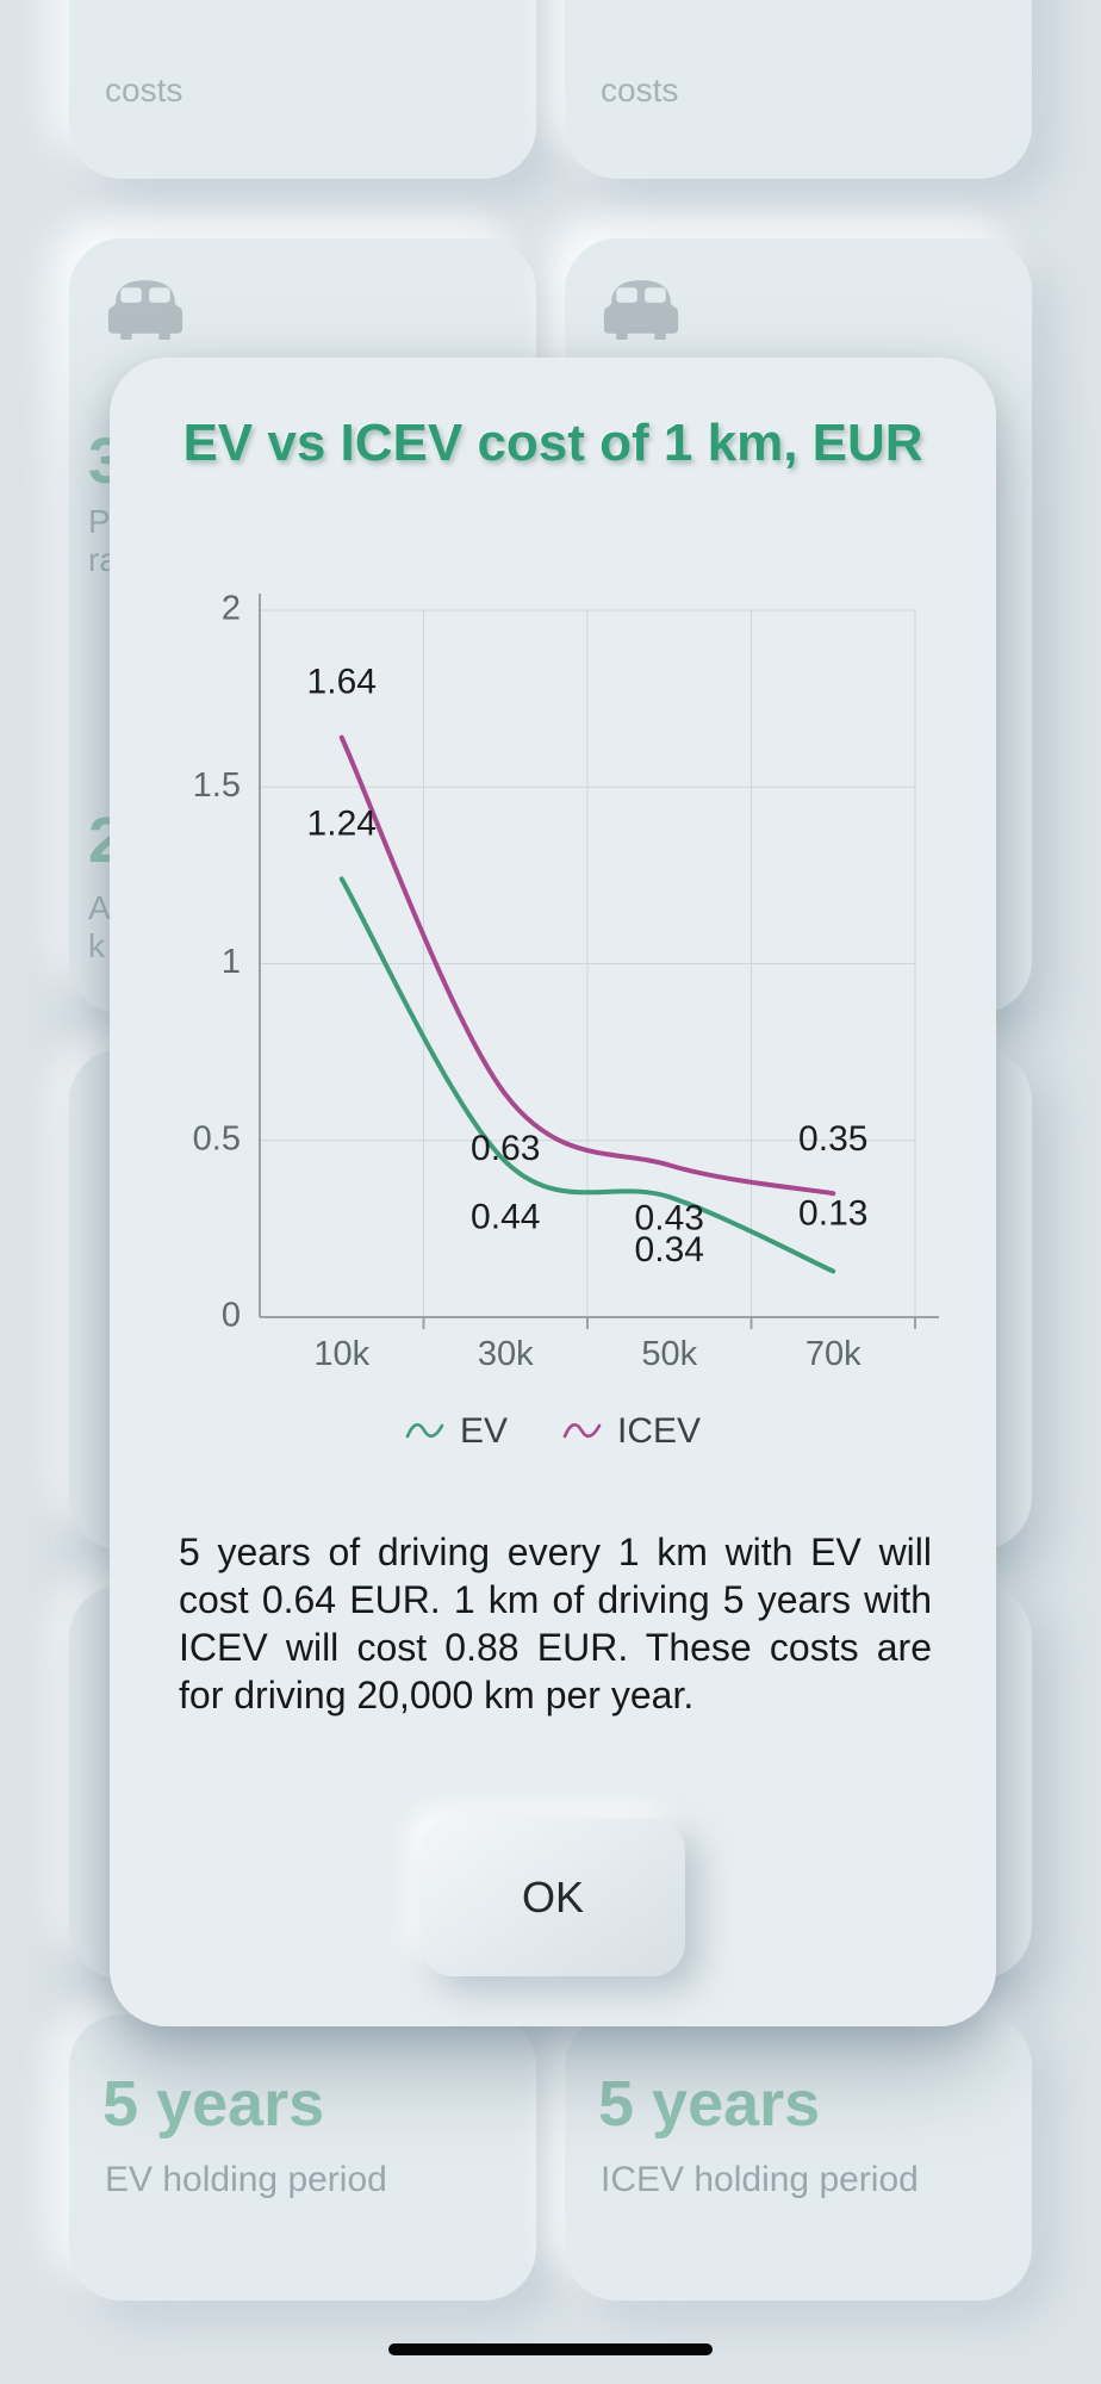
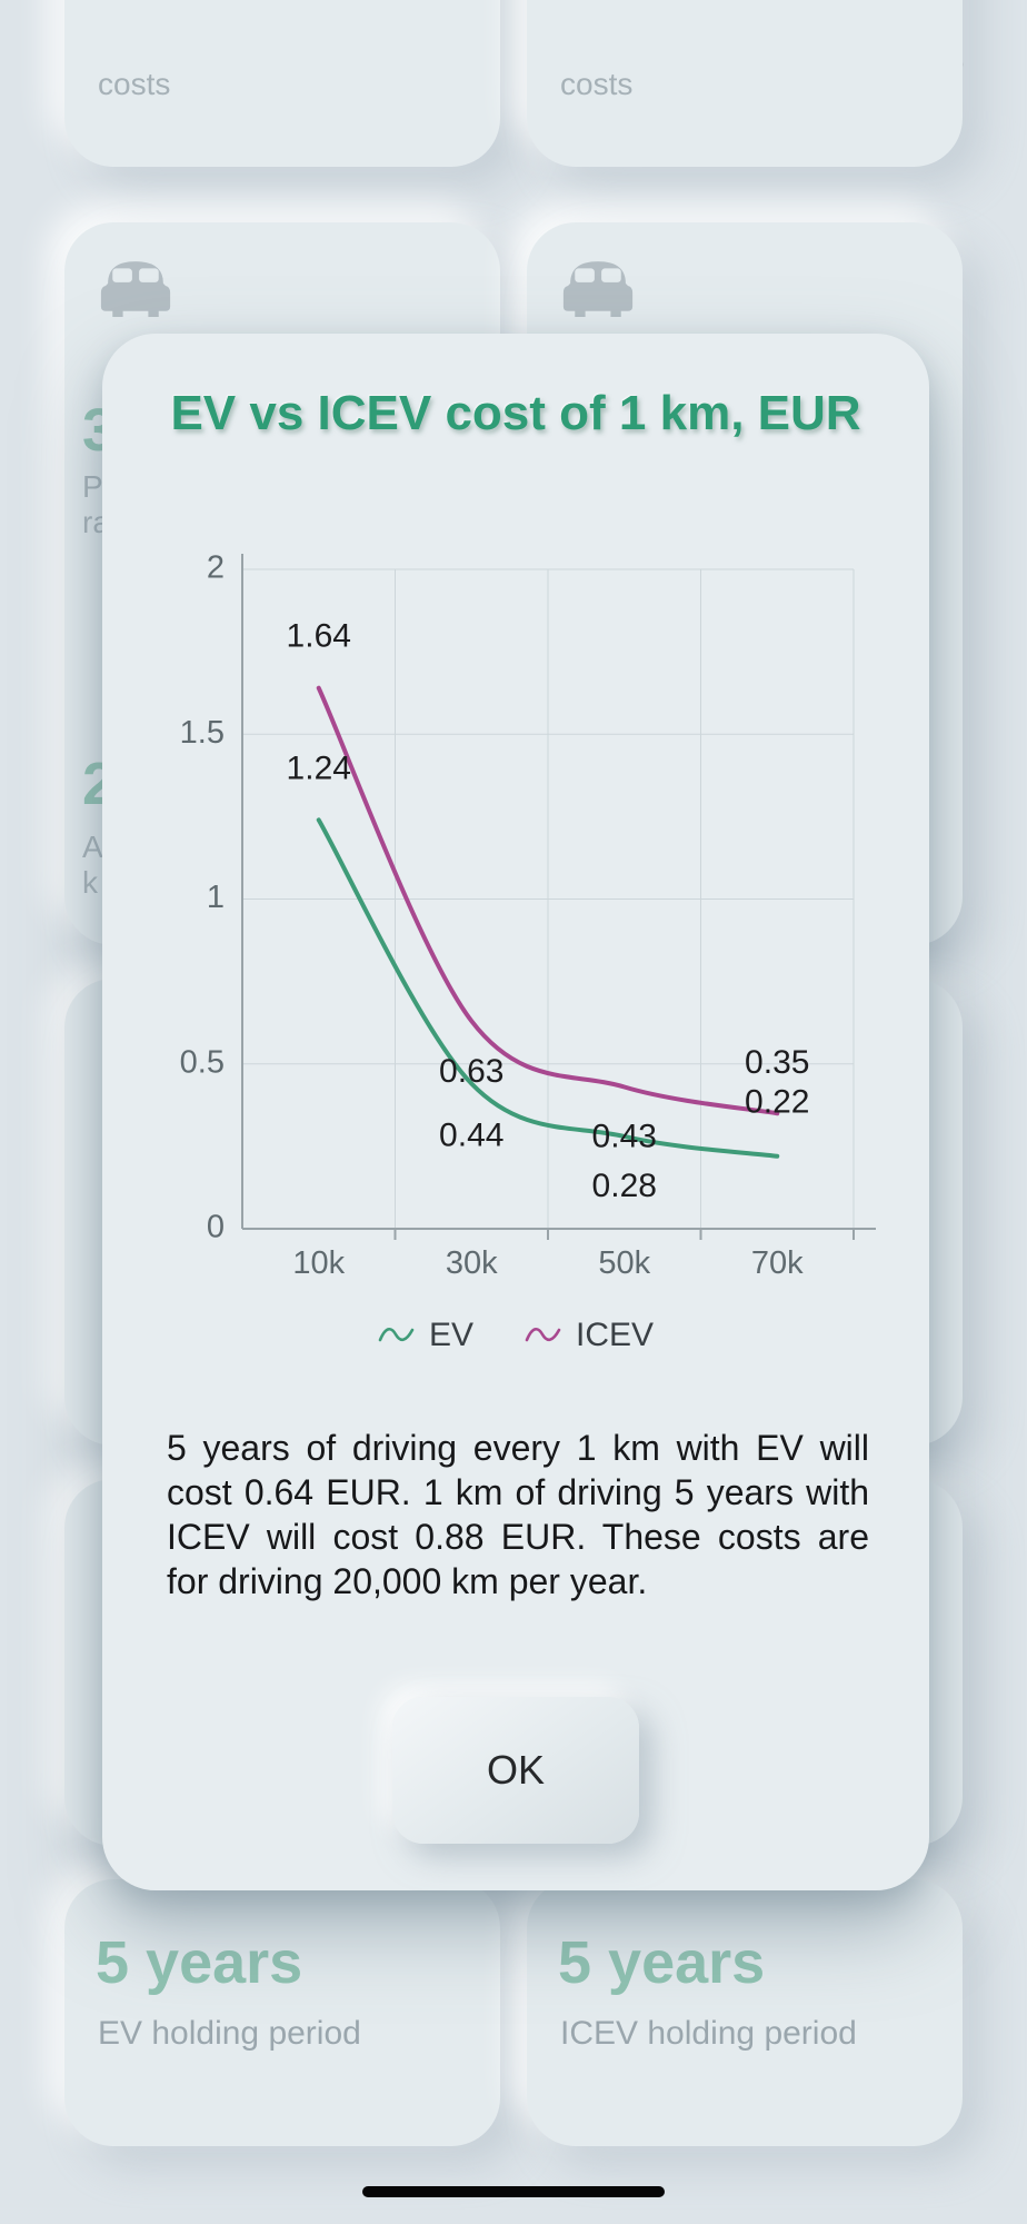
EV/50k: 0.34 -> 0.28
EV/70k: 0.13 -> 0.22
